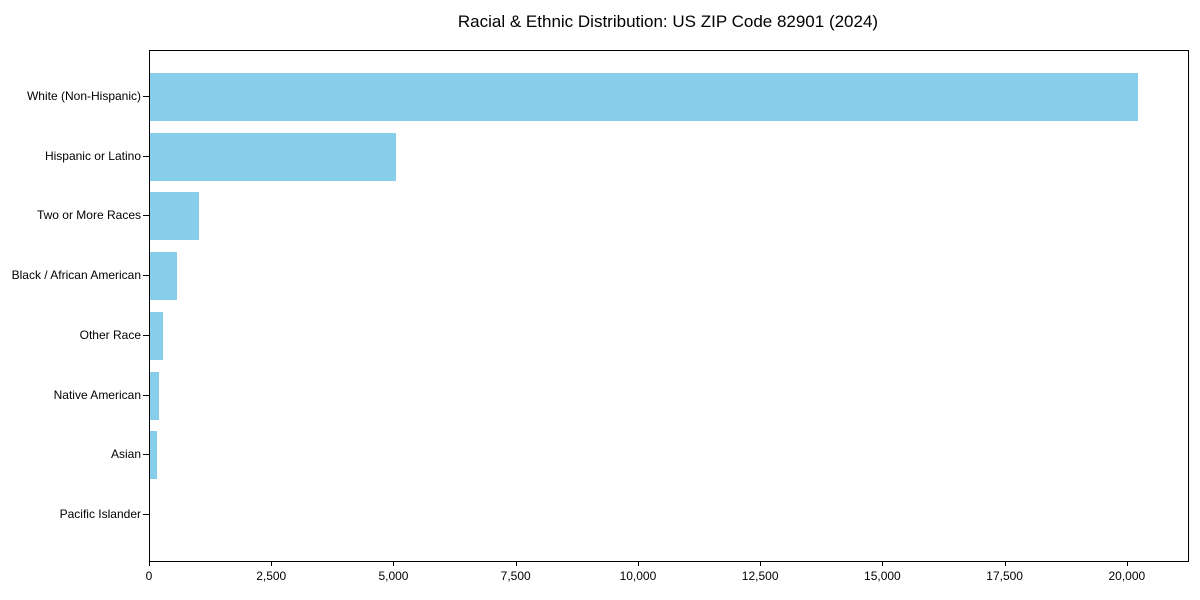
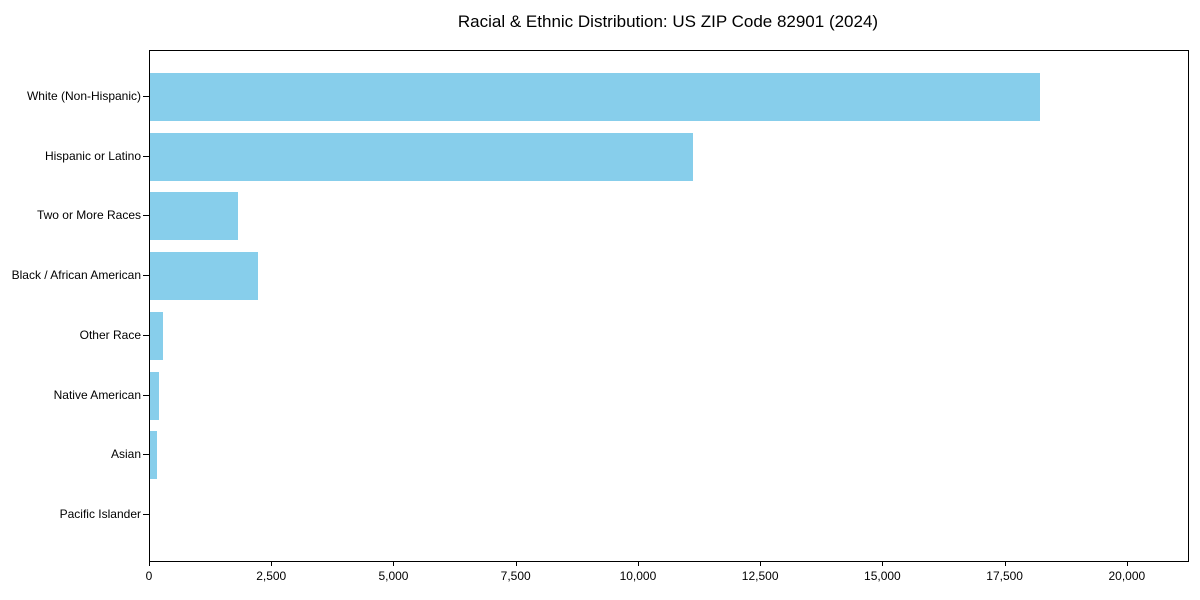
White (Non-Hispanic): 20200 -> 18200
Hispanic or Latino: 5000 -> 11100
Two or More Races: 1000 -> 1800
Black / African American: 600 -> 2200
